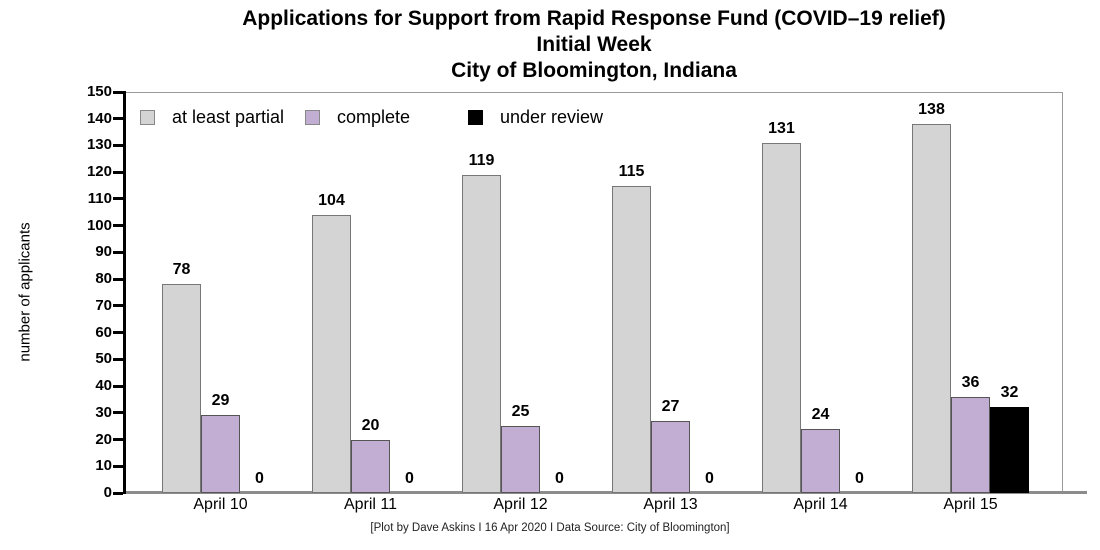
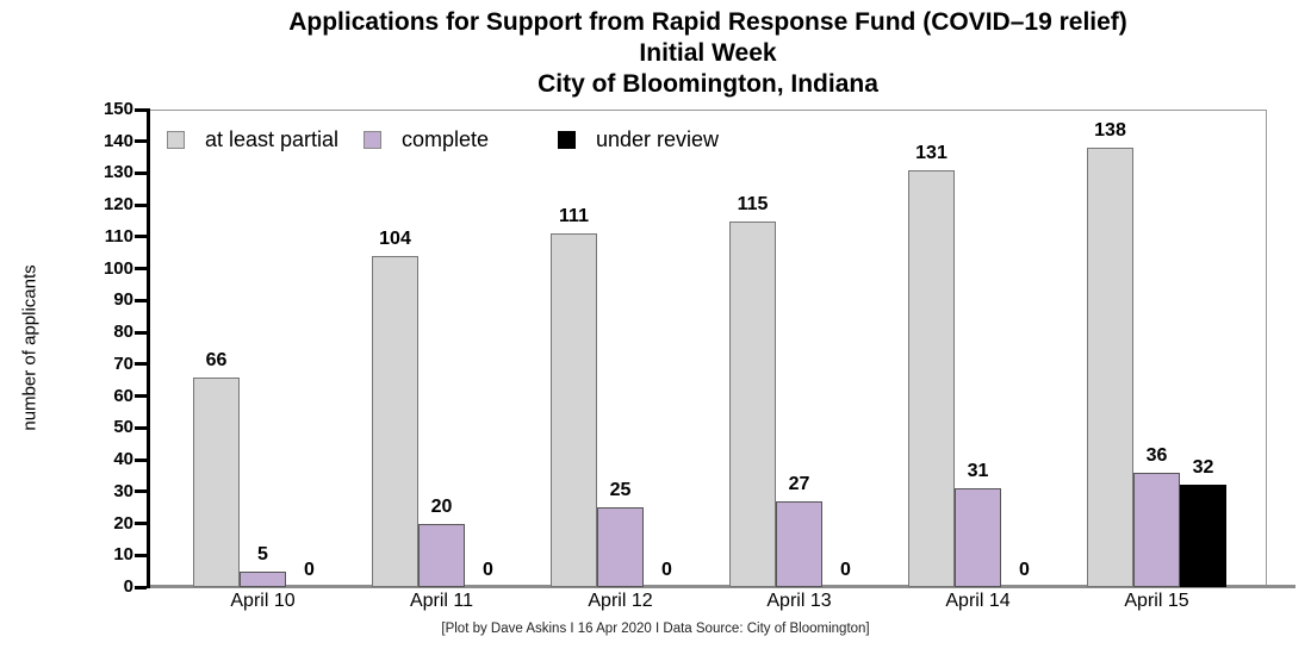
at least partial/April 10: 78 -> 66
complete/April 10: 29 -> 5
at least partial/April 12: 119 -> 111
complete/April 14: 24 -> 31
